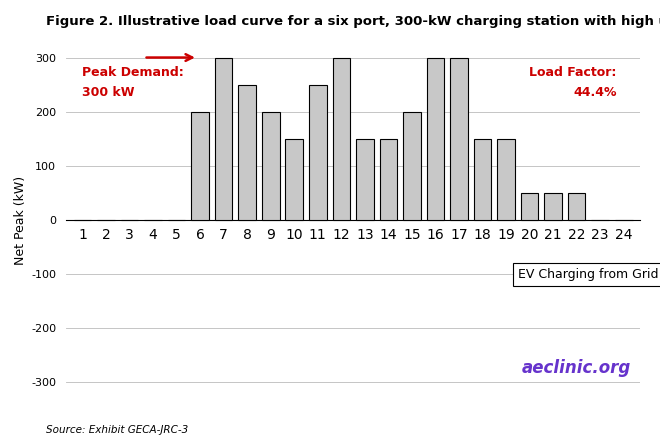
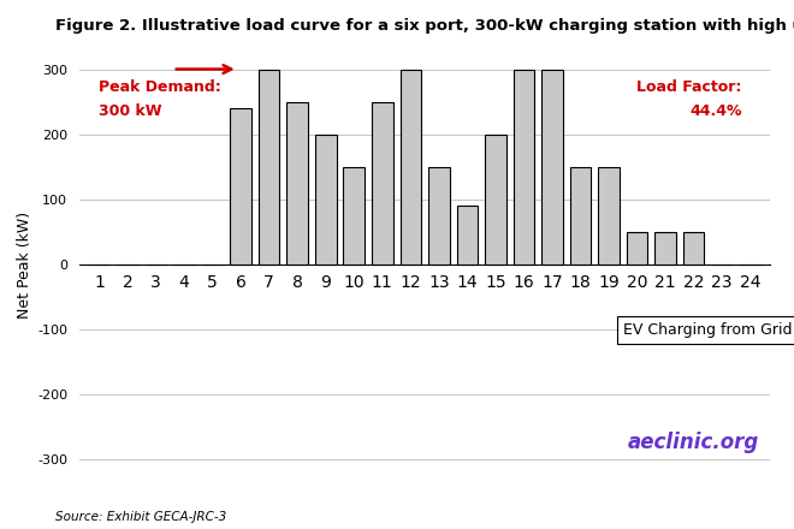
6: 200 -> 240
14: 150 -> 90
